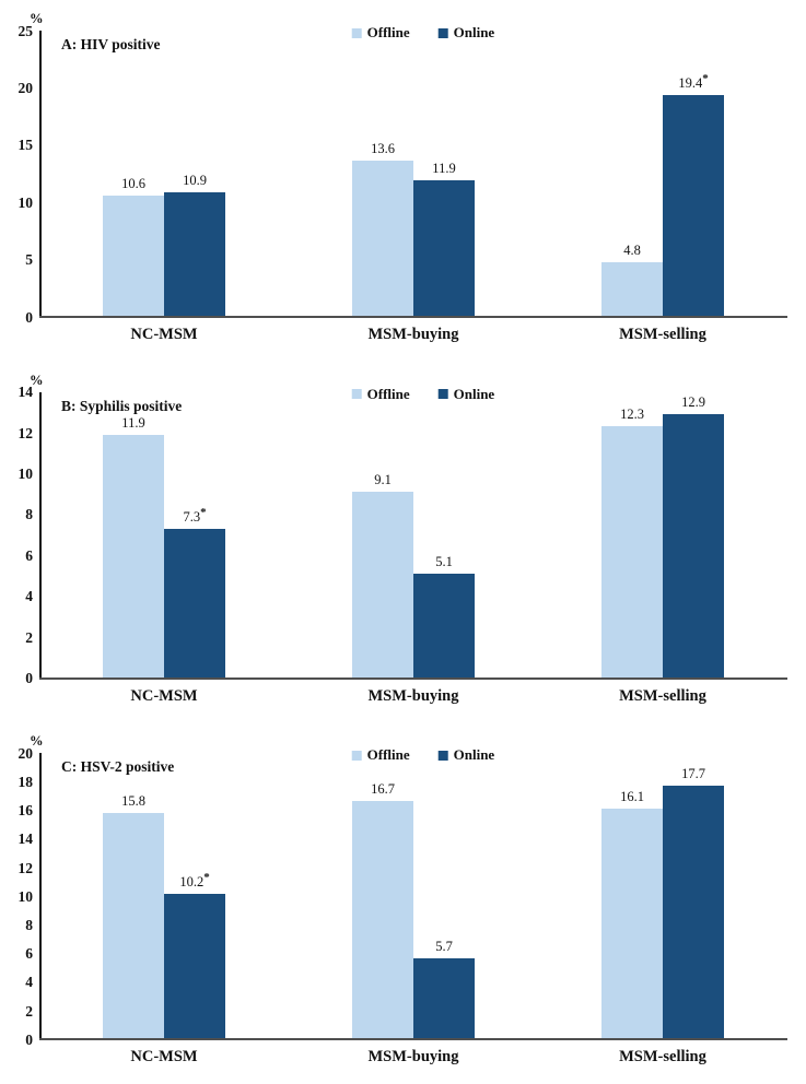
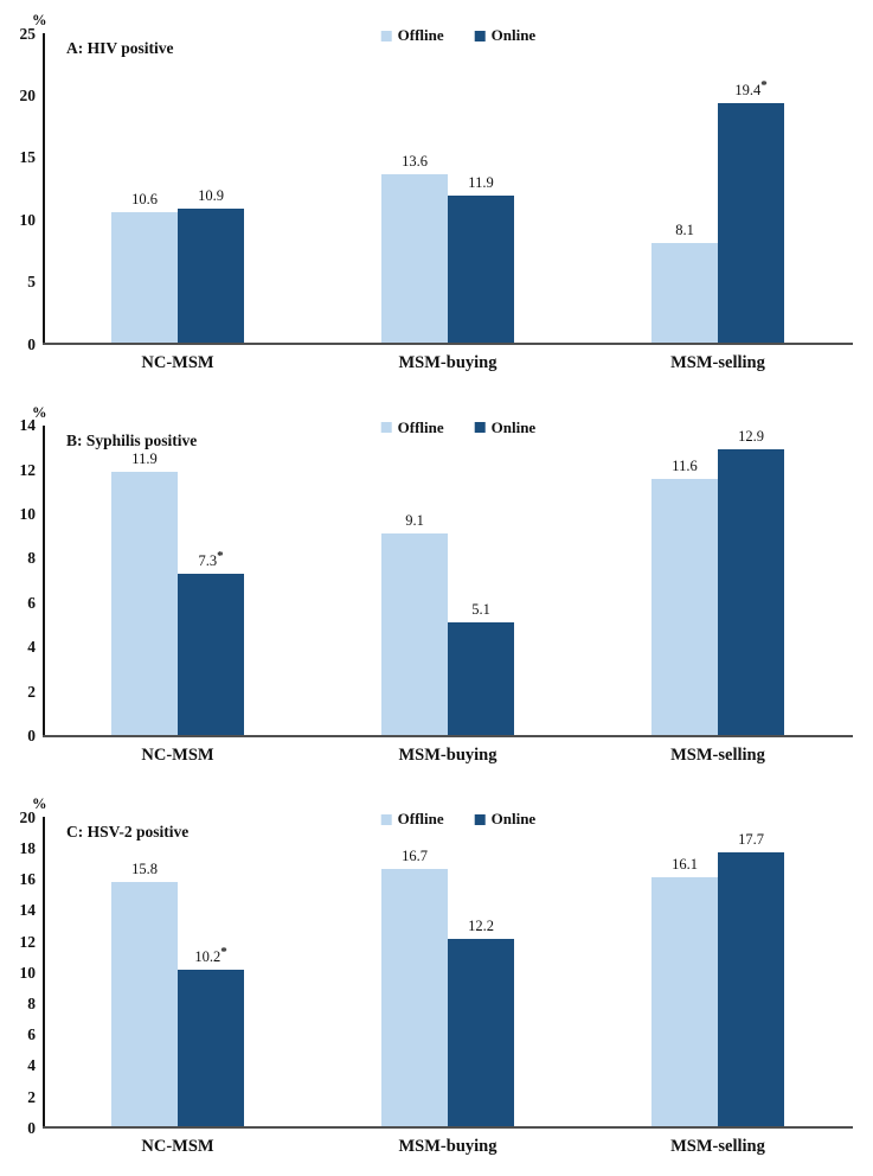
A: HIV positive/Offline/MSM-selling: 4.8 -> 8.1
B: Syphilis positive/Offline/MSM-selling: 12.3 -> 11.6
C: HSV-2 positive/Online/MSM-buying: 5.7 -> 12.2
